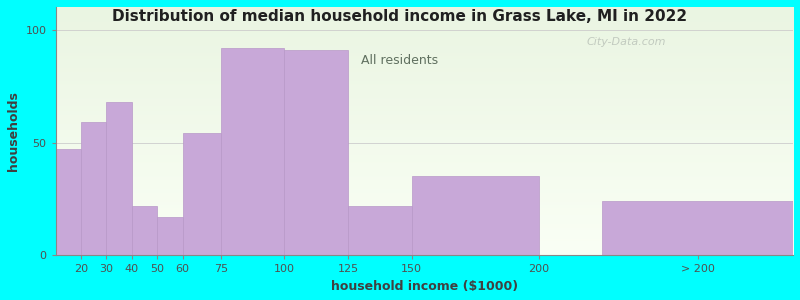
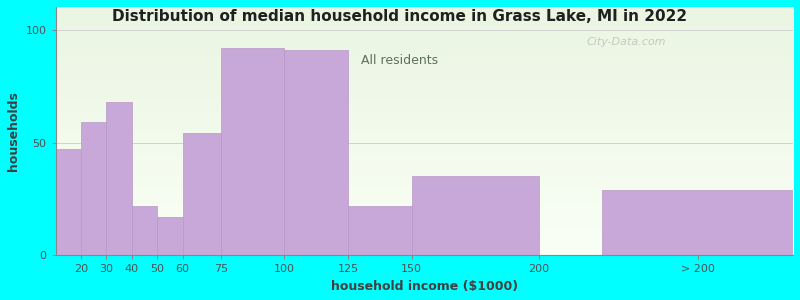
> 200: 24 -> 29
